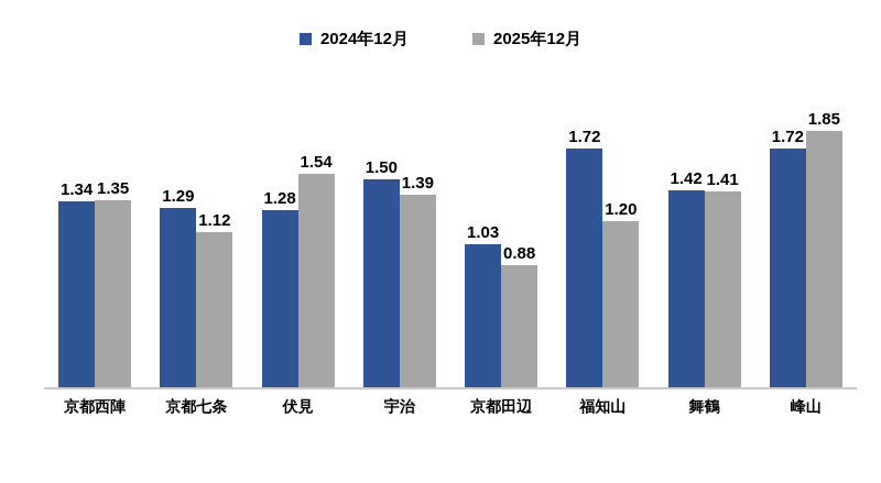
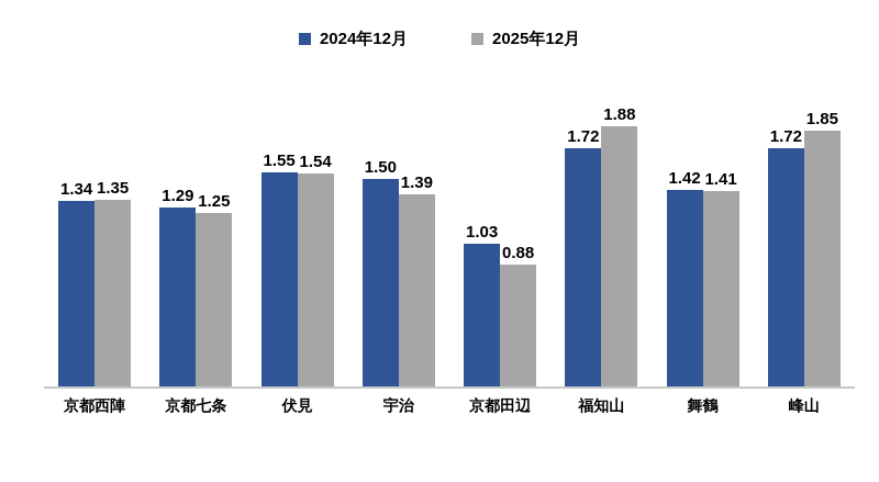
2025年12月/京都七条: 1.12 -> 1.25
2024年12月/伏見: 1.28 -> 1.55
2025年12月/福知山: 1.20 -> 1.88
